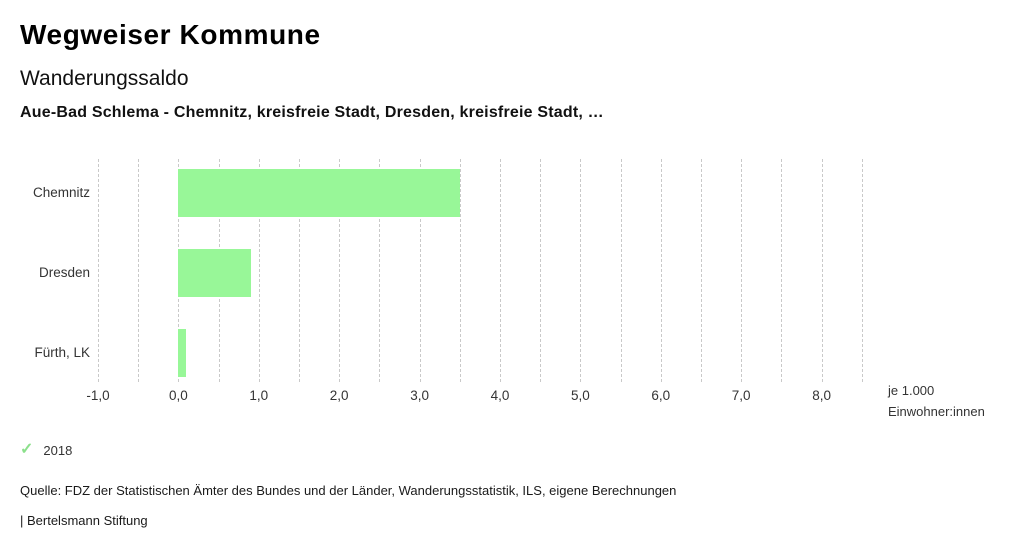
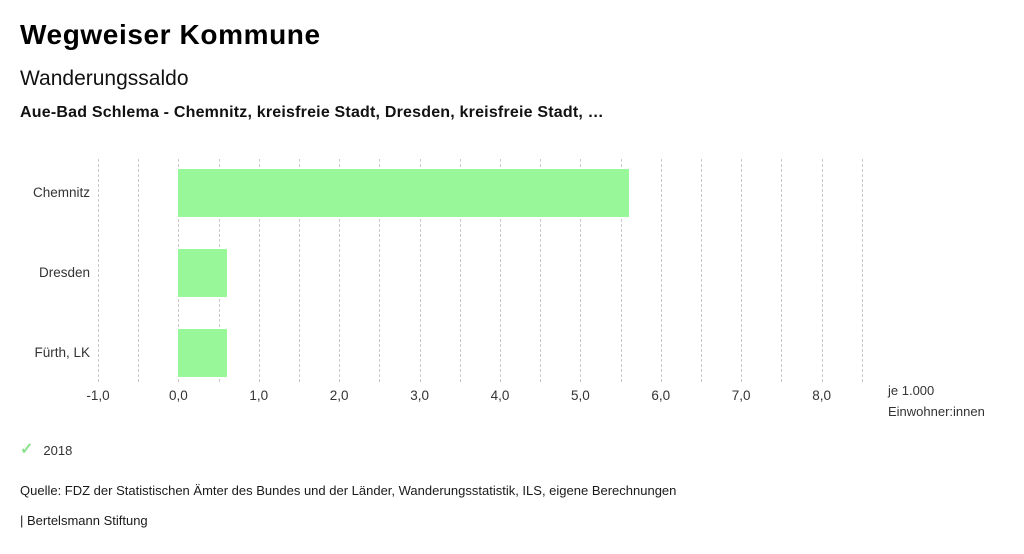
Chemnitz: 3,5 -> 5,6
Dresden: 0,9 -> 0,6
Fürth, LK: 0,1 -> 0,6
